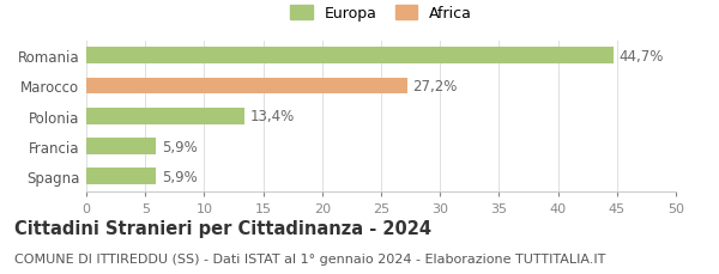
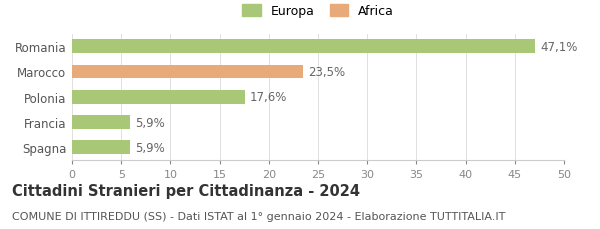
Romania: 44,7% -> 47,1%
Marocco: 27,2% -> 23,5%
Polonia: 13,4% -> 17,6%
